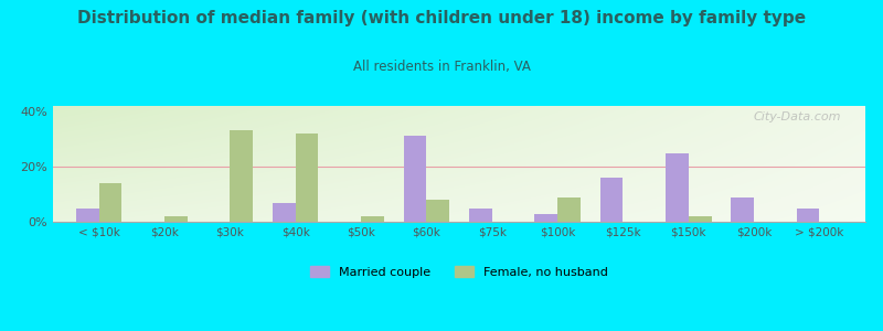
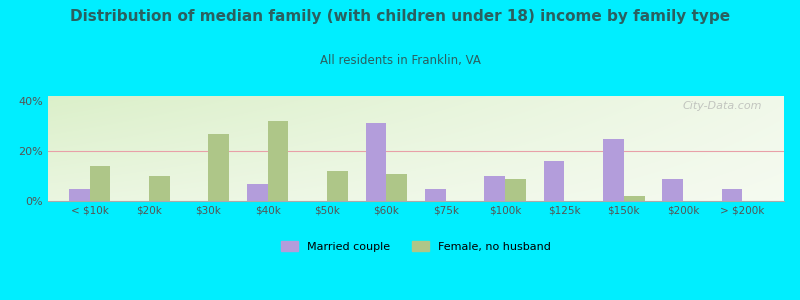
Female, no husband/$20k: 2% -> 10%
Female, no husband/$30k: 33% -> 27%
Female, no husband/$50k: 2% -> 12%
Female, no husband/$60k: 8% -> 11%
Married couple/$100k: 3% -> 10%
